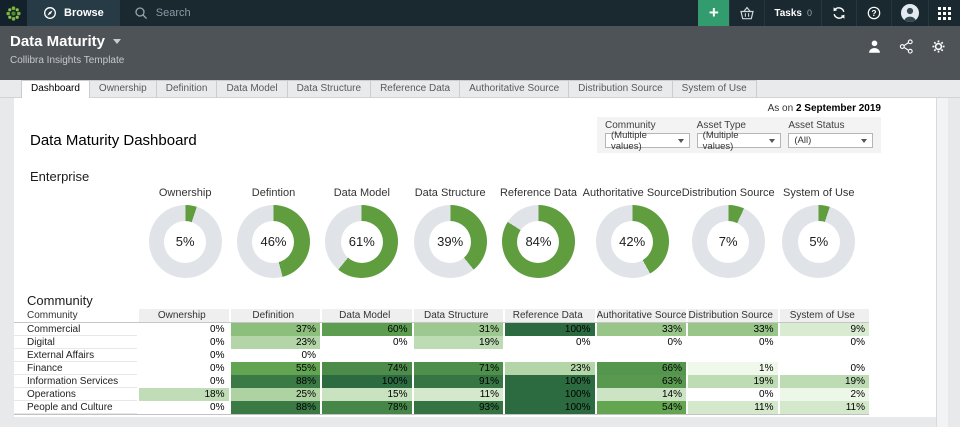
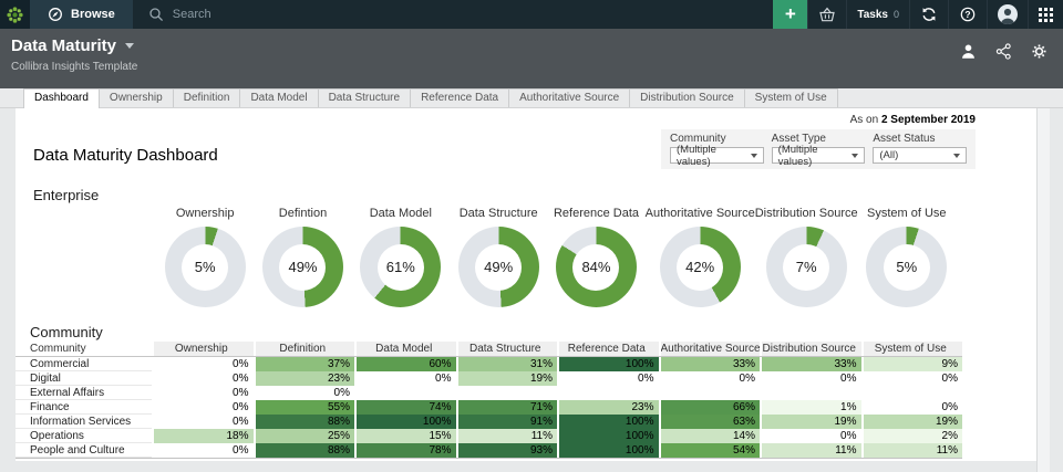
Enterprise/Defintion: 46% -> 49%
Enterprise/Data Structure: 39% -> 49%
